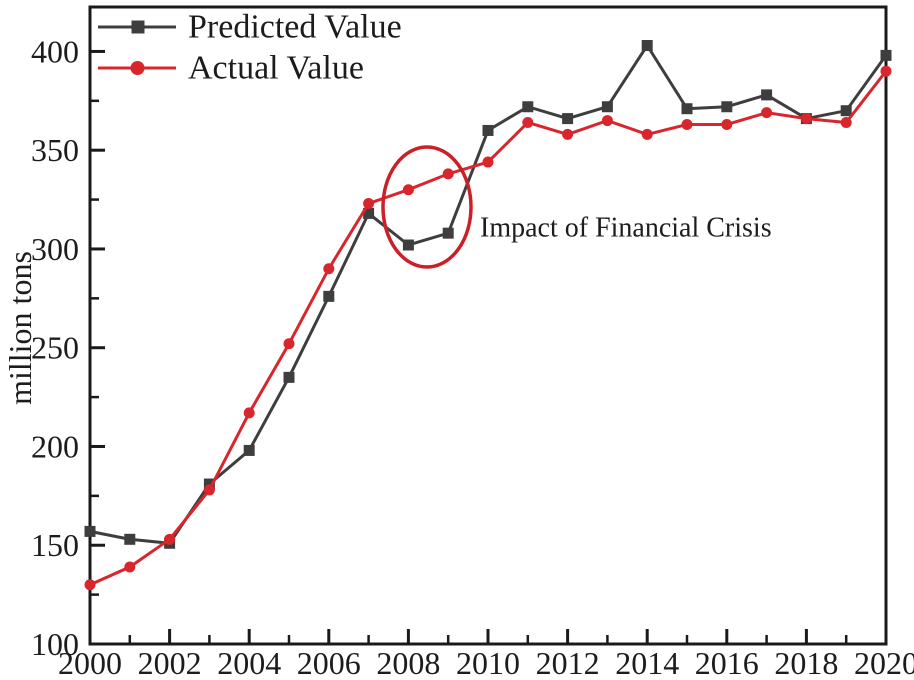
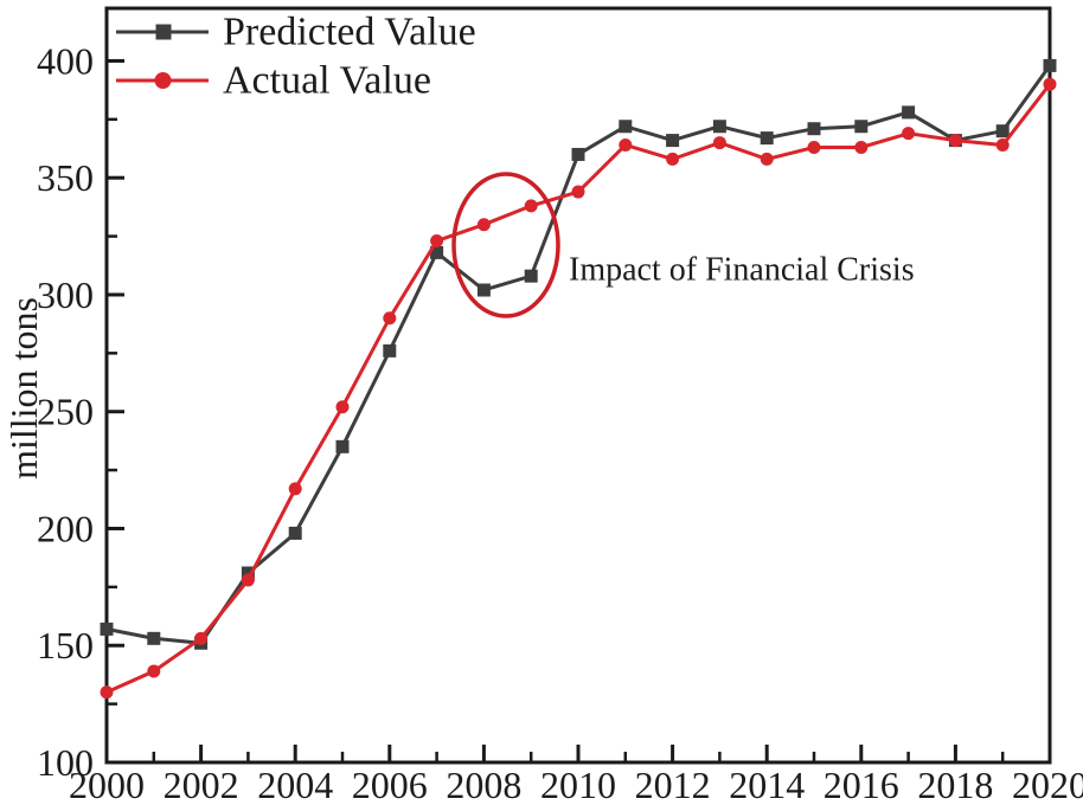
Predicted Value/2014: 403 -> 367
